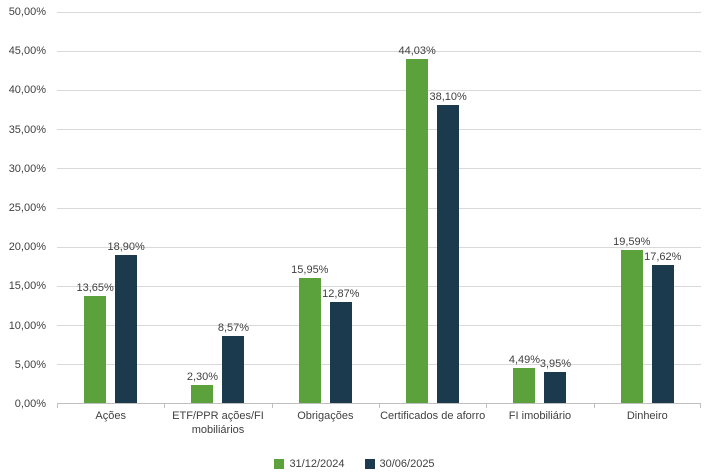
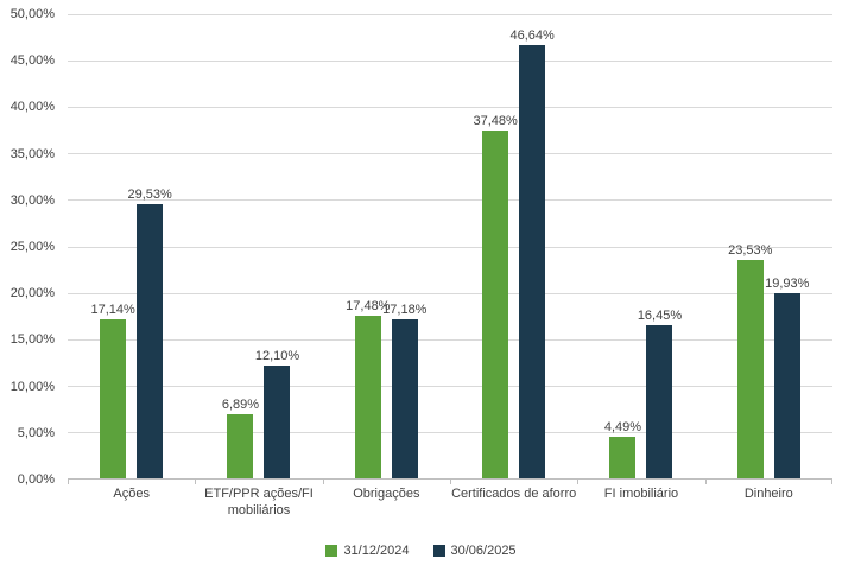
31/12/2024/Ações: 13,65% -> 17,14%
30/06/2025/Ações: 18,90% -> 29,53%
31/12/2024/ETF/PPR ações/FI mobiliários: 2,30% -> 6,89%
30/06/2025/ETF/PPR ações/FI mobiliários: 8,57% -> 12,10%
31/12/2024/Obrigações: 15,95% -> 17,48%
30/06/2025/Obrigações: 12,87% -> 17,18%
31/12/2024/Certificados de aforro: 44,03% -> 37,48%
30/06/2025/Certificados de aforro: 38,10% -> 46,64%
30/06/2025/FI imobiliário: 3,95% -> 16,45%
31/12/2024/Dinheiro: 19,59% -> 23,53%
30/06/2025/Dinheiro: 17,62% -> 19,93%
